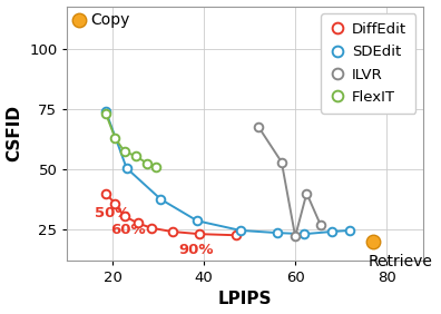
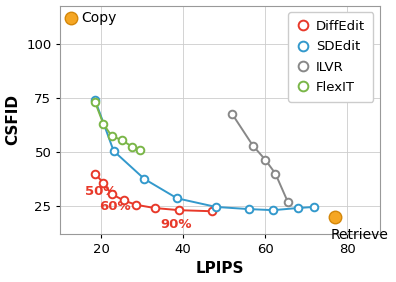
ILVR/60: 22.0 -> 46.5
